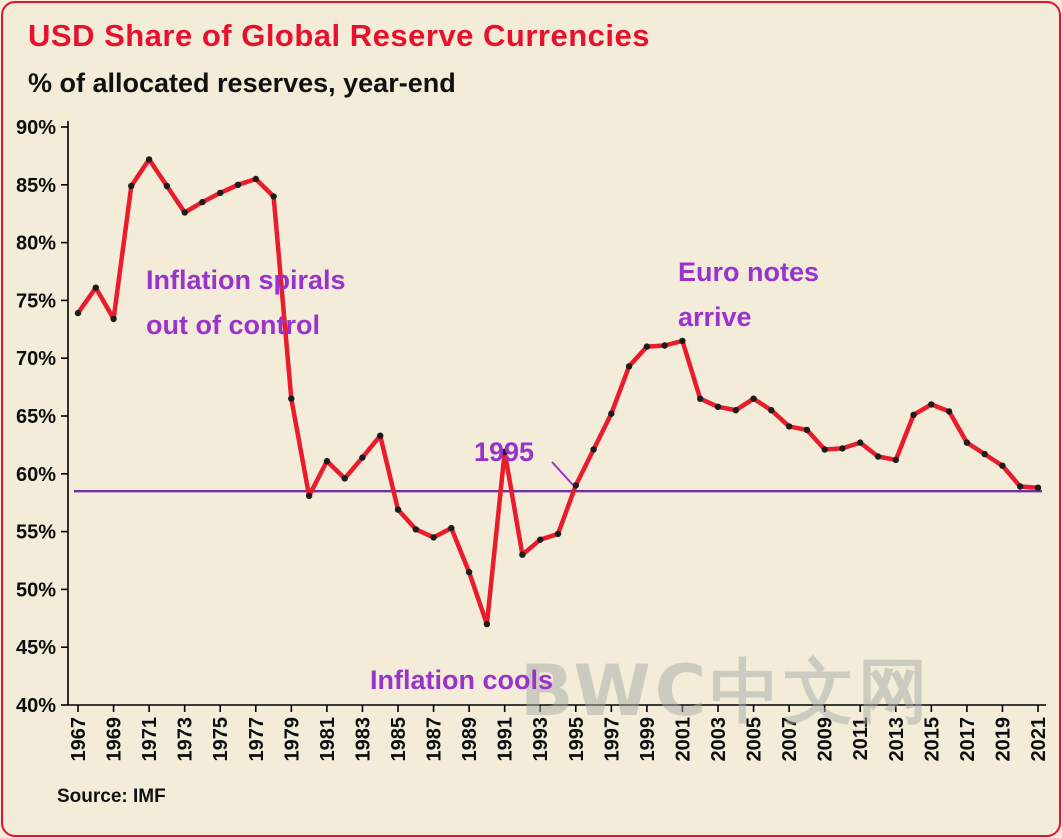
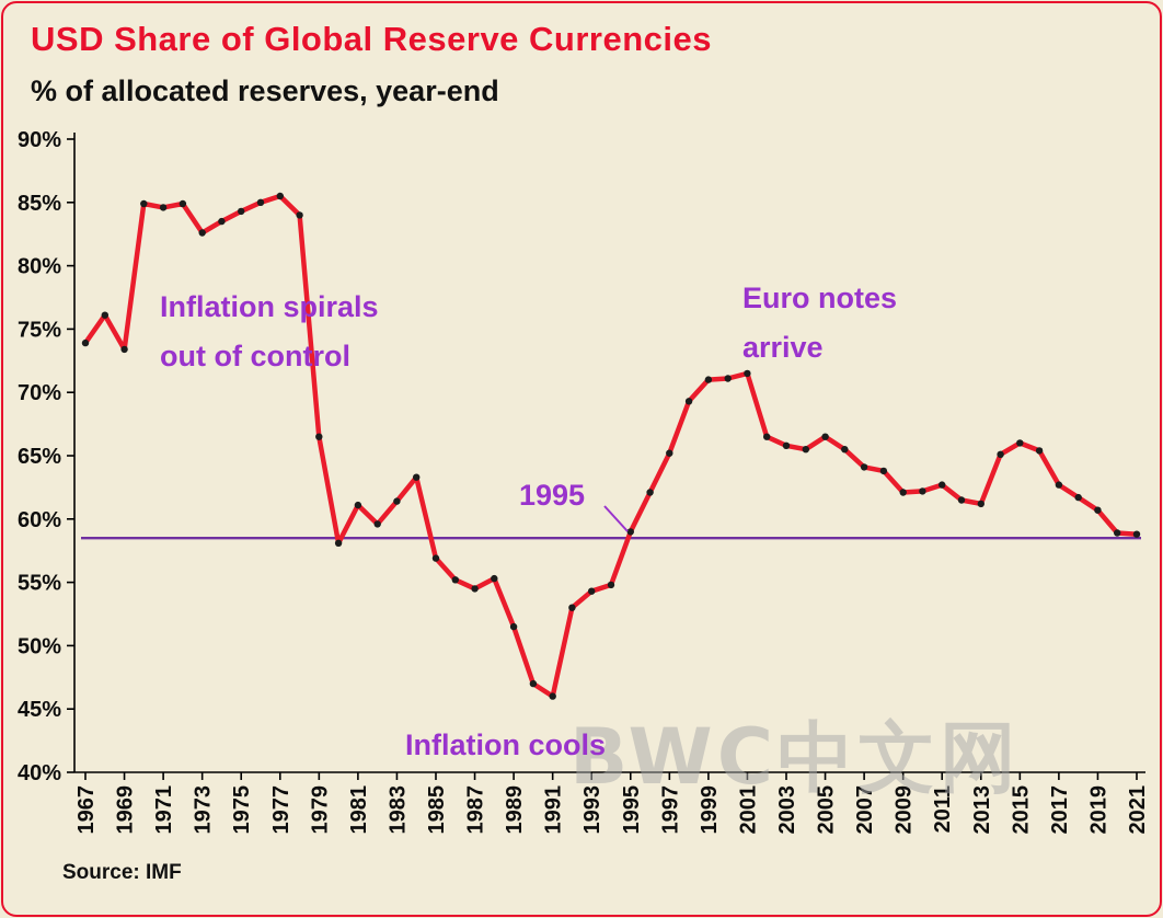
1971: 87.2% -> 84.6%
1991: 61.9% -> 46.0%
